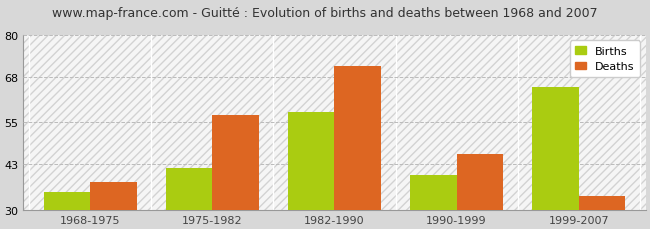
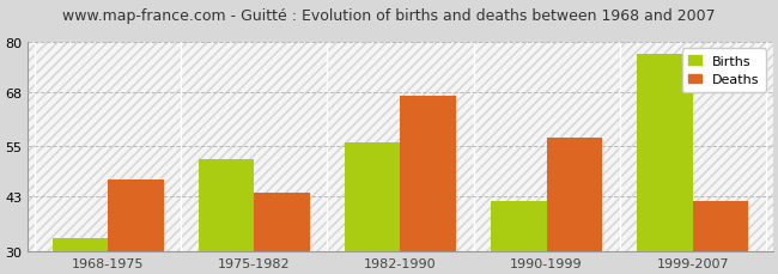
Births/1968-1975: 35 -> 33
Deaths/1968-1975: 38 -> 47
Births/1975-1982: 42 -> 52
Deaths/1975-1982: 57 -> 44
Births/1982-1990: 58 -> 56
Deaths/1982-1990: 71 -> 67
Births/1990-1999: 40 -> 42
Deaths/1990-1999: 46 -> 57
Births/1999-2007: 65 -> 77
Deaths/1999-2007: 34 -> 42
